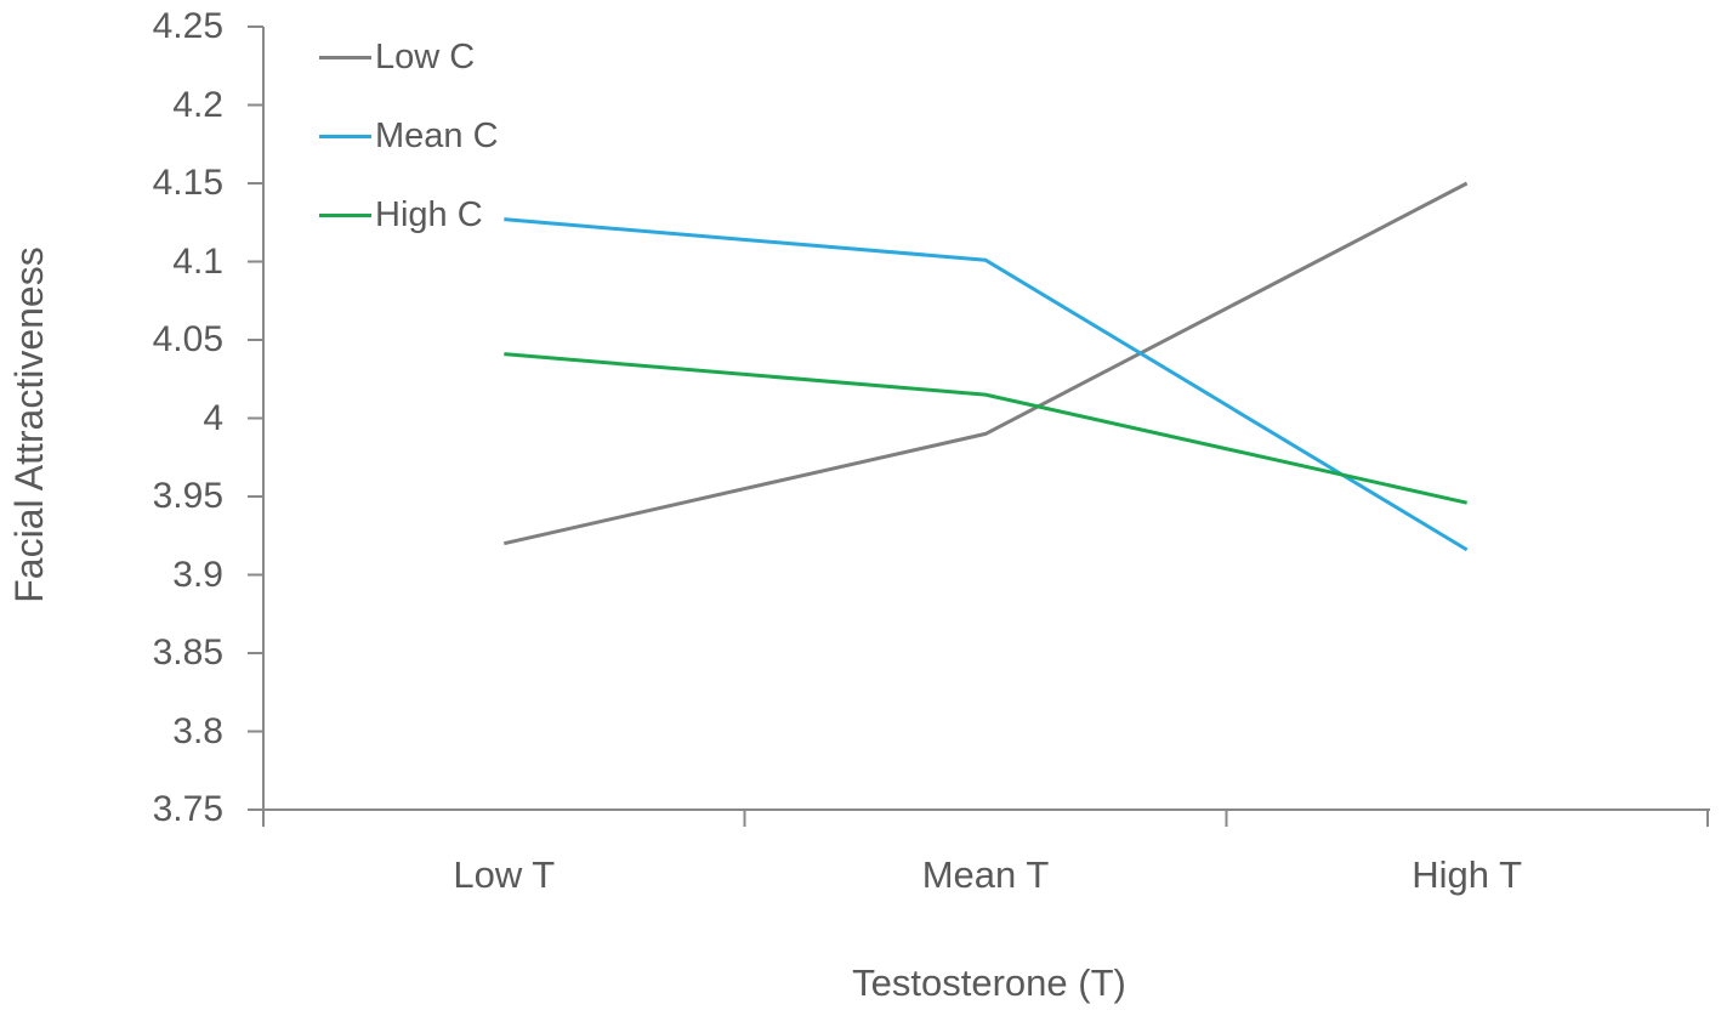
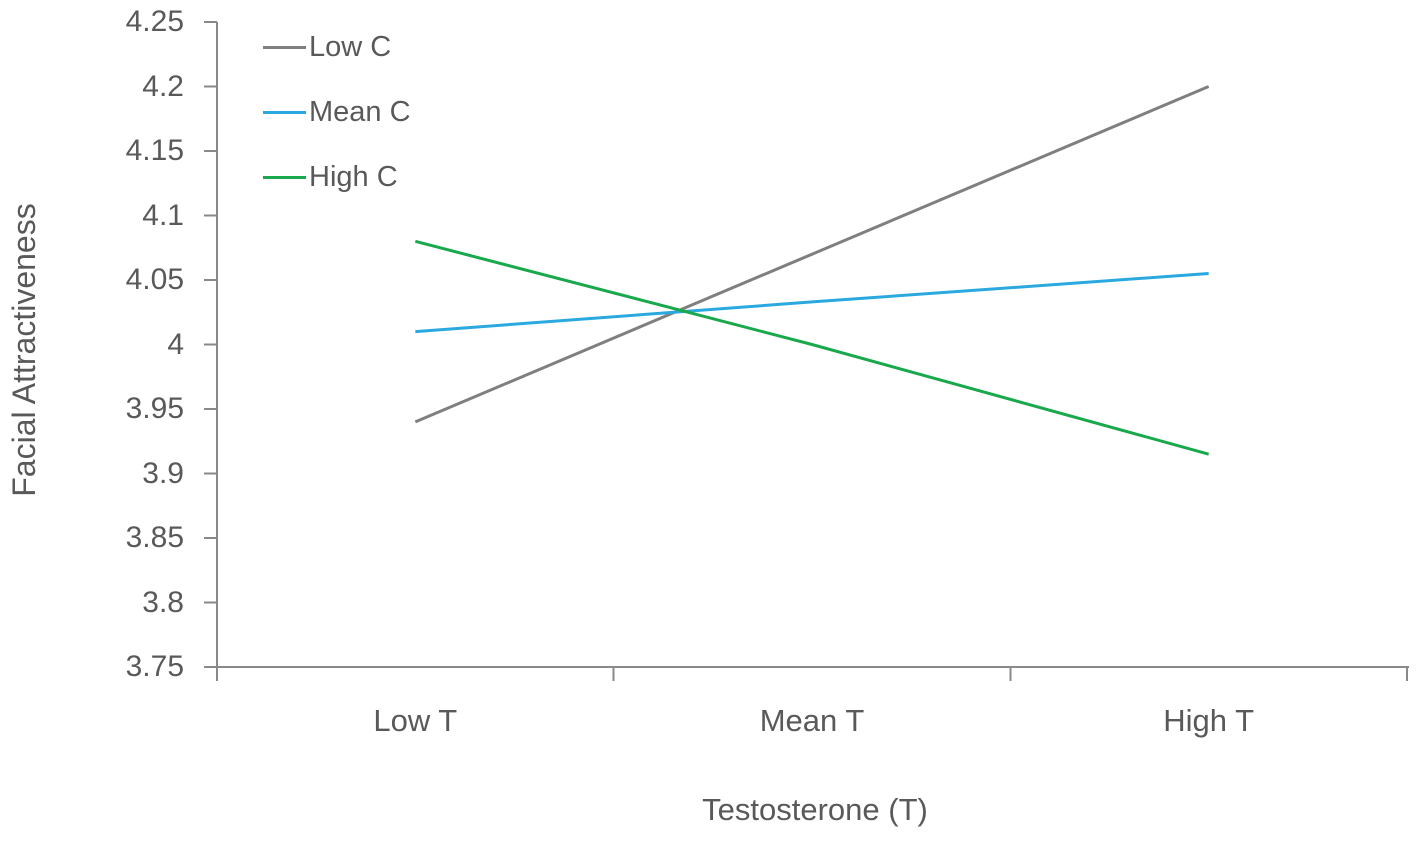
Low C/Low T: 3.92 -> 3.94
Mean C/Low T: 4.127 -> 4.010
High C/Low T: 4.041 -> 4.080
Low C/Mean T: 3.99 -> 4.07
Mean C/Mean T: 4.101 -> 4.033
High C/Mean T: 4.015 -> 4.000
Low C/High T: 4.15 -> 4.20
Mean C/High T: 3.916 -> 4.055
High C/High T: 3.946 -> 3.915
